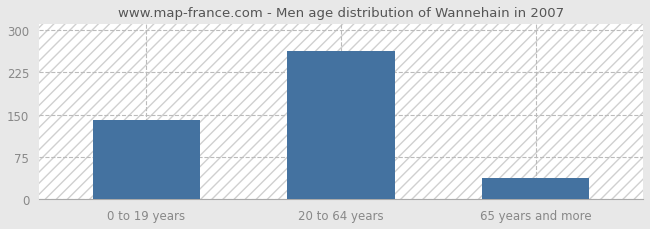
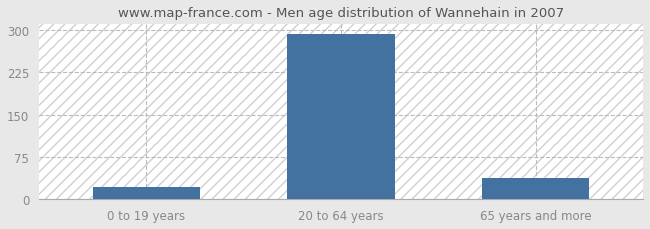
0 to 19 years: 140 -> 22
20 to 64 years: 263 -> 292
